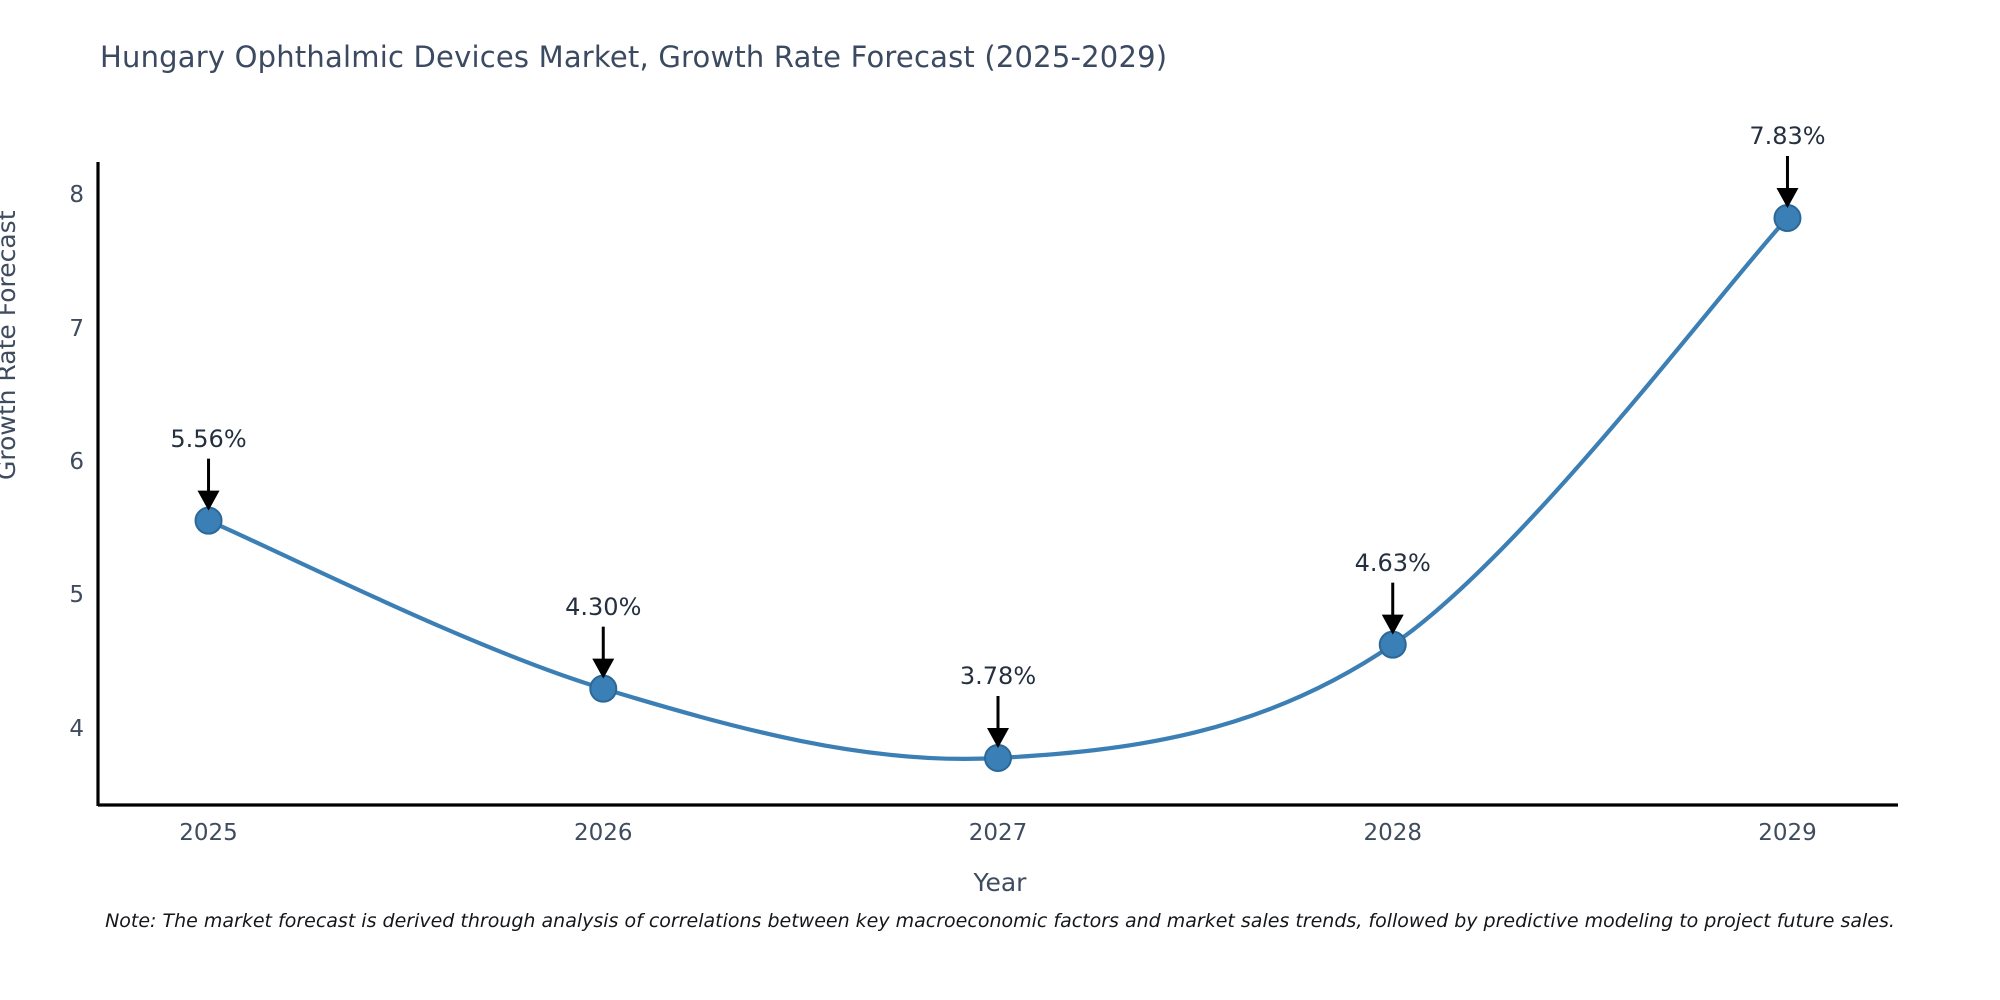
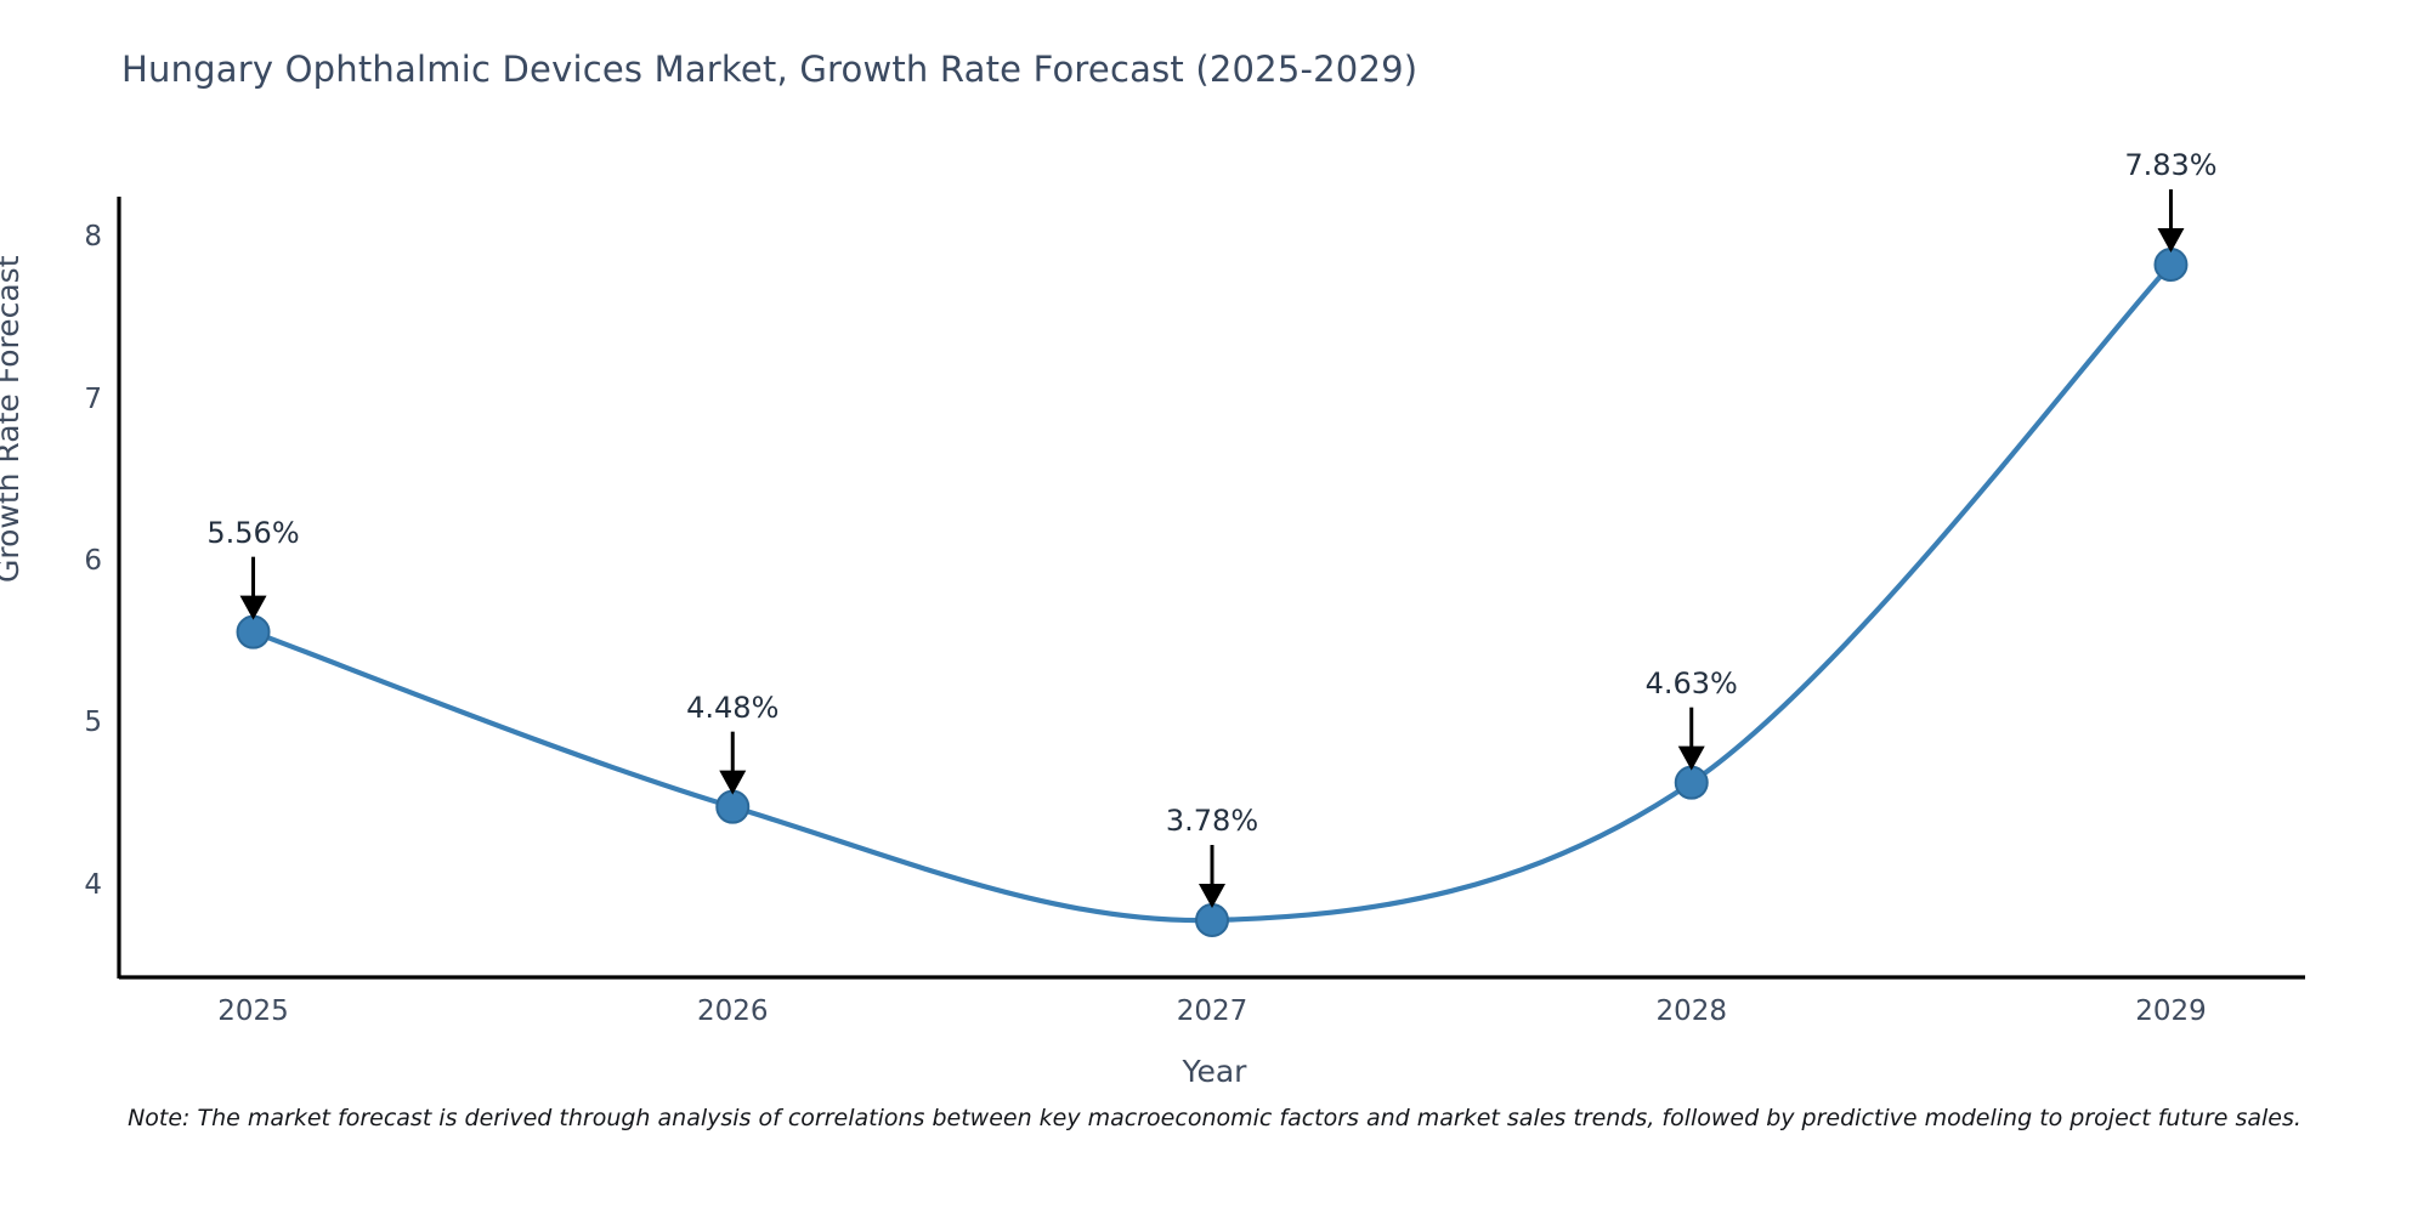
2026: 4.30% -> 4.48%
